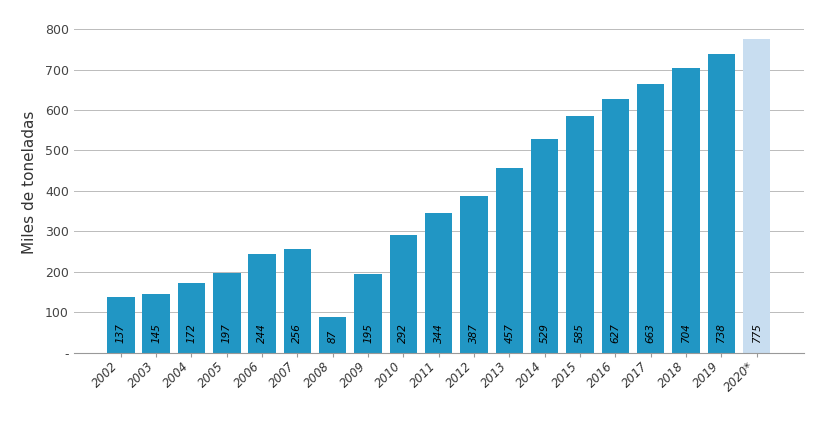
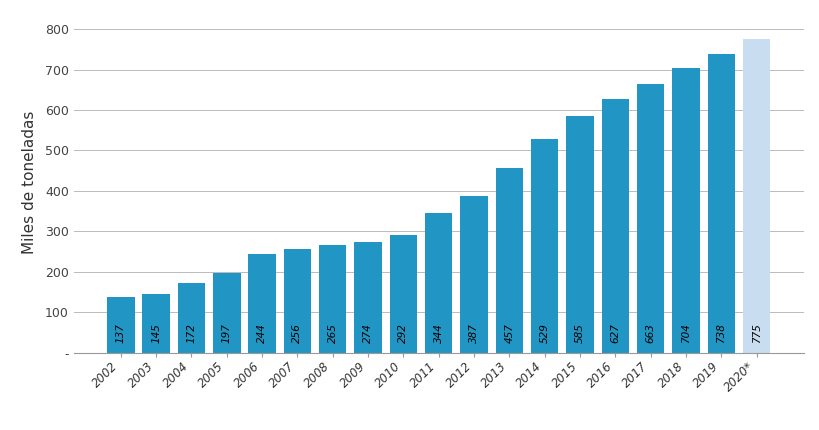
2008: 87 -> 265
2009: 195 -> 274
